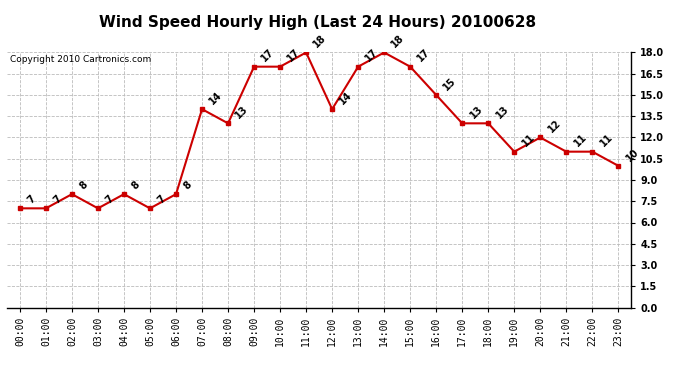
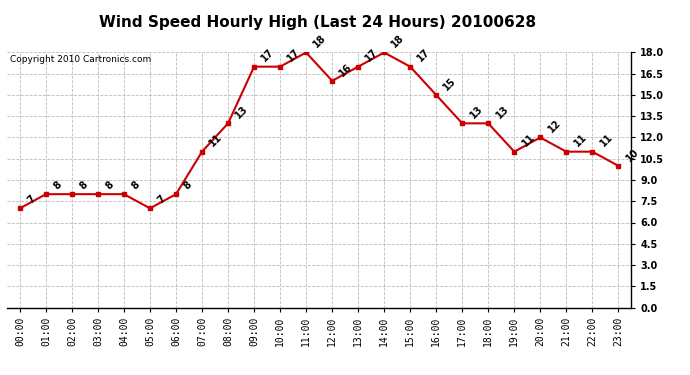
01:00: 7 -> 8
03:00: 7 -> 8
07:00: 14 -> 11
12:00: 14 -> 16
